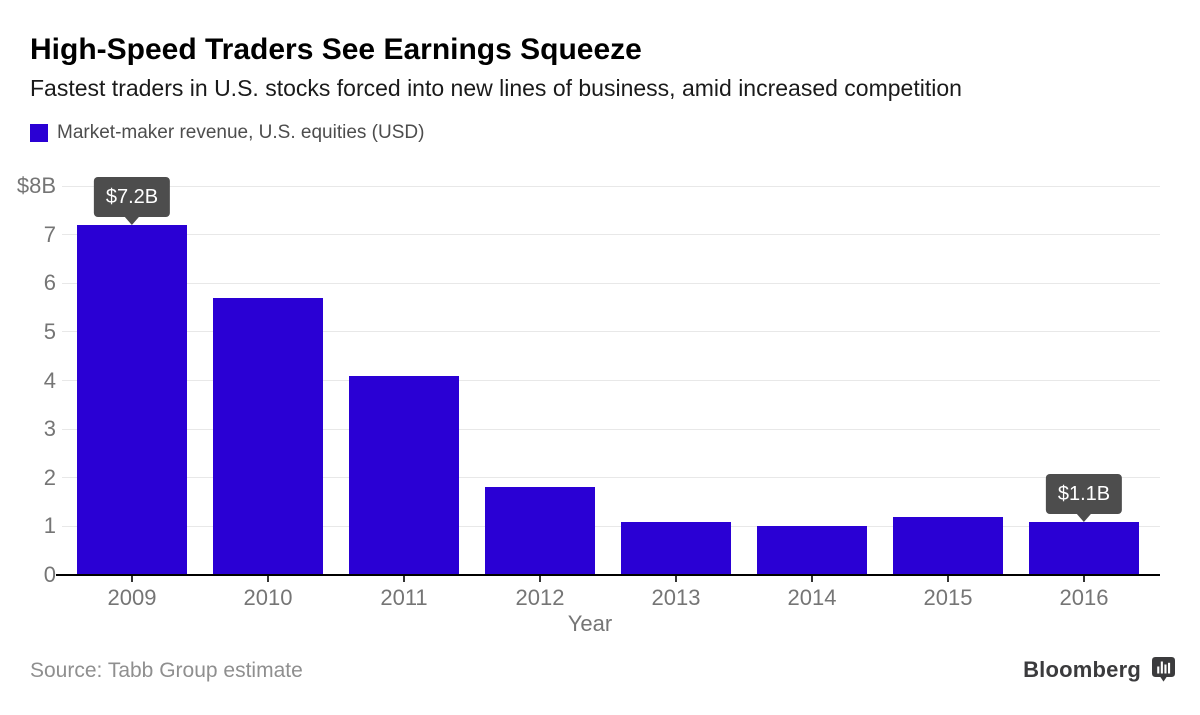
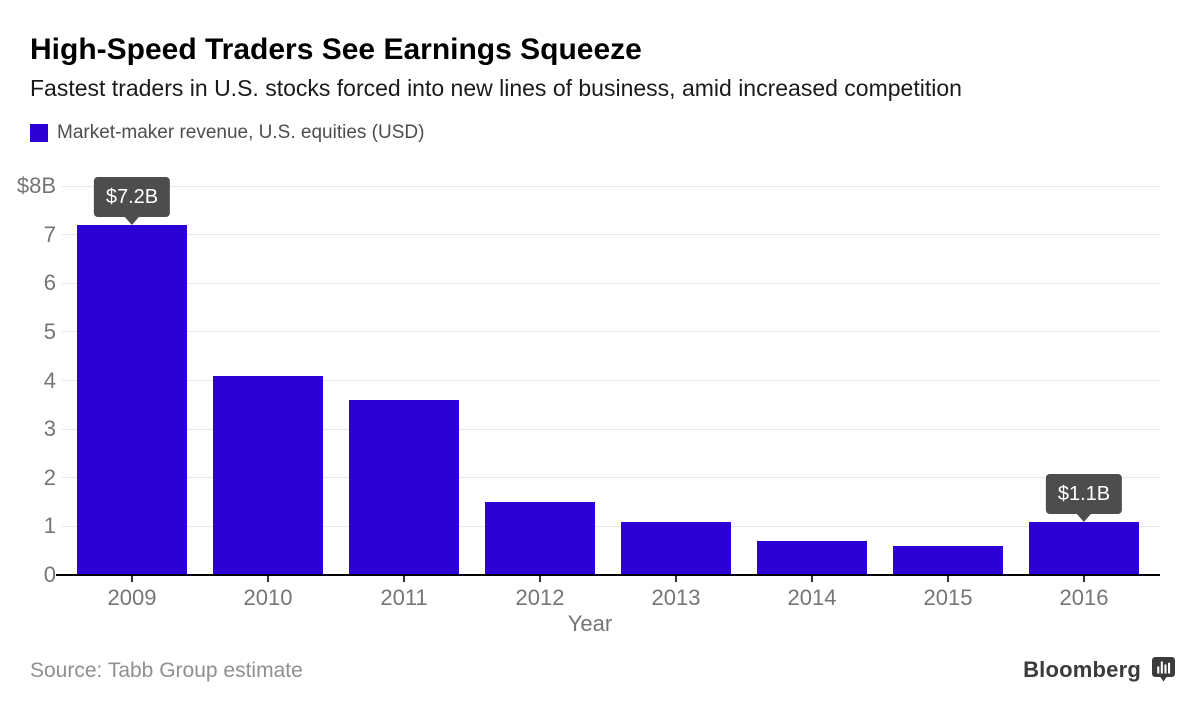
2010: $5.7B -> $4.1B
2011: $4.1B -> $3.6B
2012: $1.8B -> $1.5B
2014: $1.0B -> $0.7B
2015: $1.2B -> $0.6B
